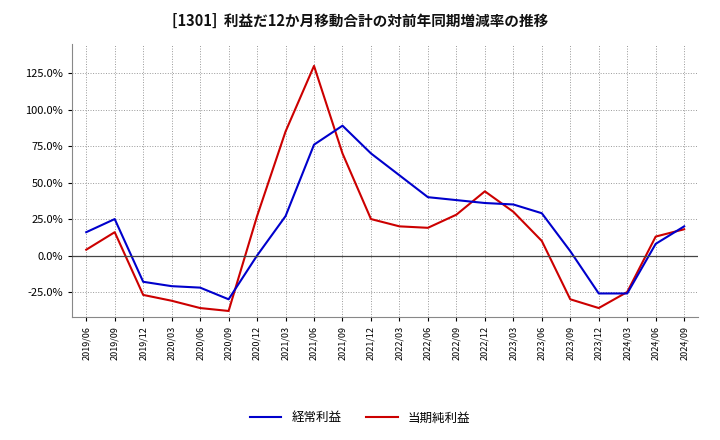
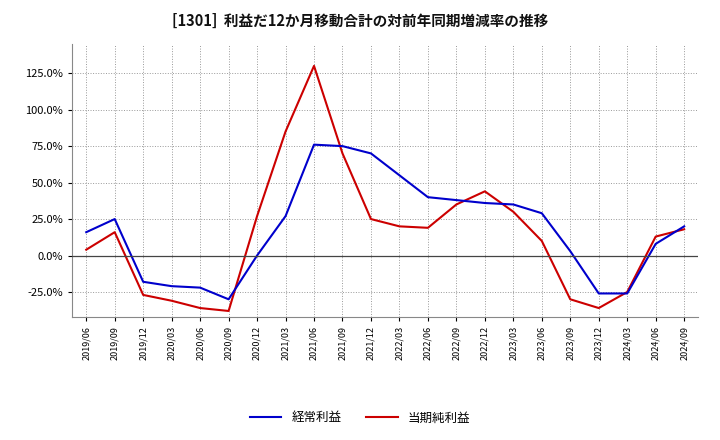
経常利益/2021/09: 89% -> 75%
当期純利益/2022/09: 28% -> 35%
